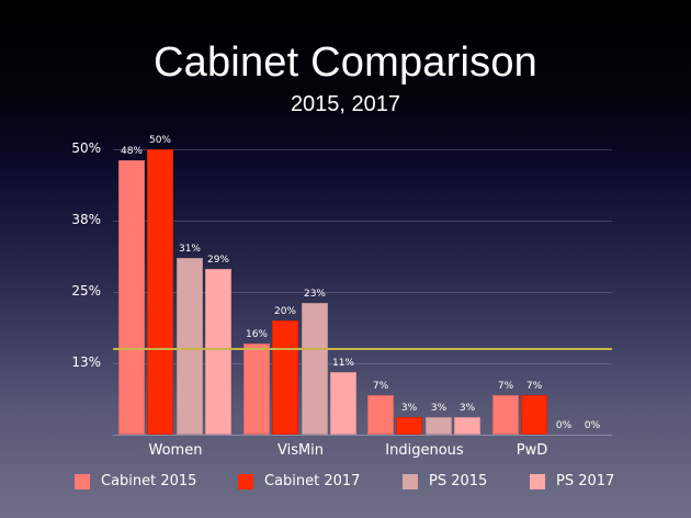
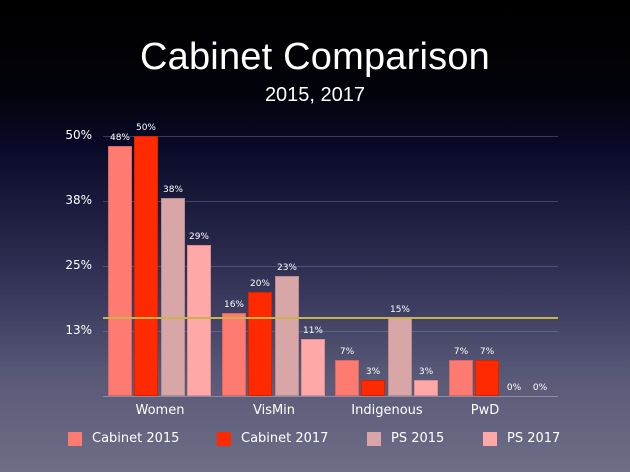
PS 2015/Women: 31% -> 38%
PS 2015/Indigenous: 3% -> 15%
